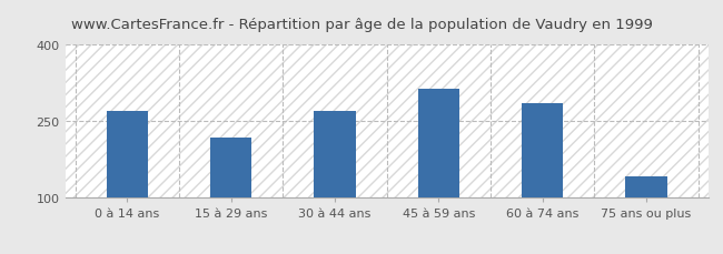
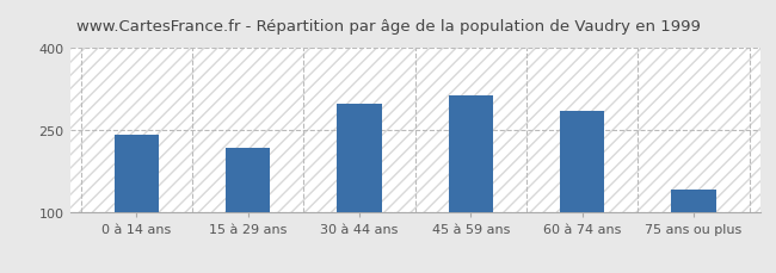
0 à 14 ans: 270 -> 243
30 à 44 ans: 270 -> 298
